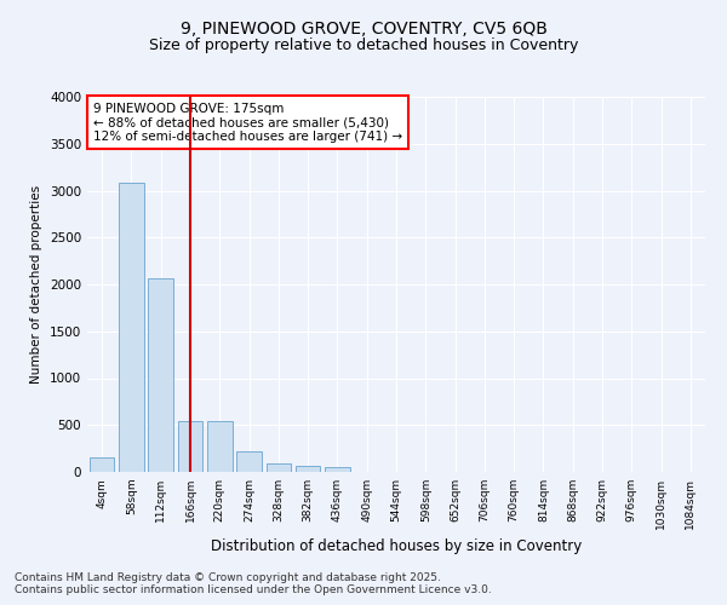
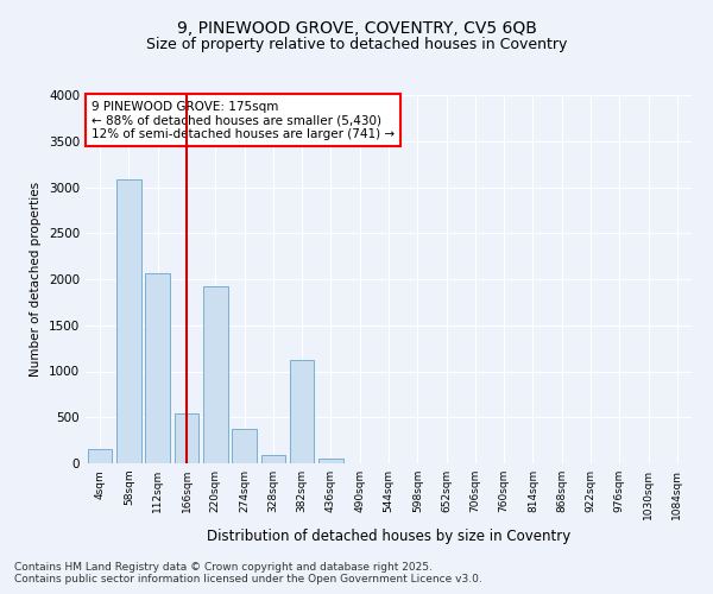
220sqm: 540 -> 1920
274sqm: 220 -> 380
382sqm: 60 -> 1120
